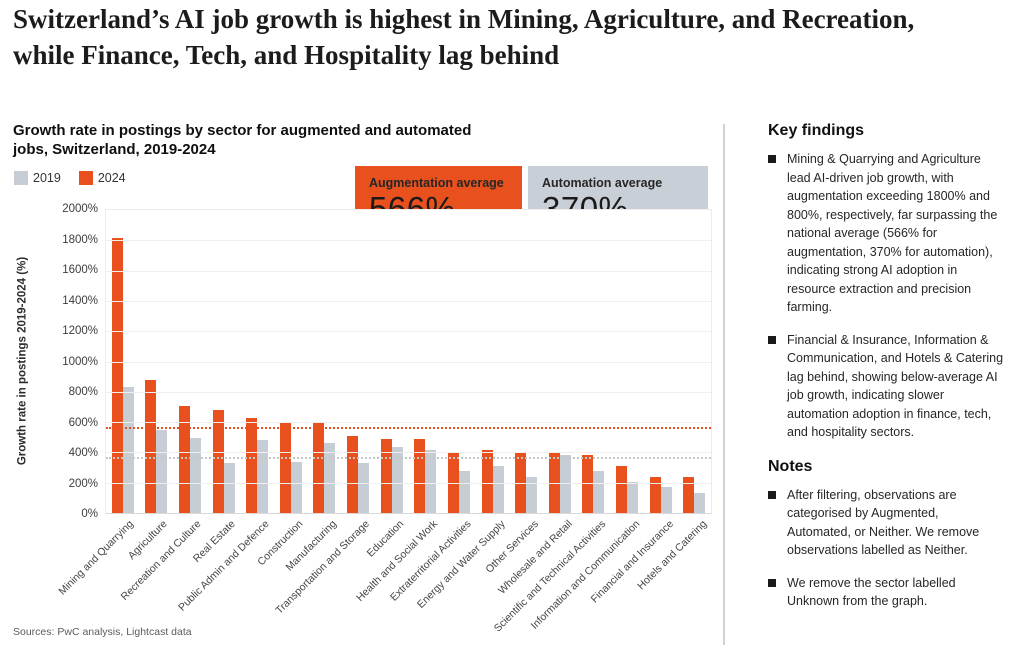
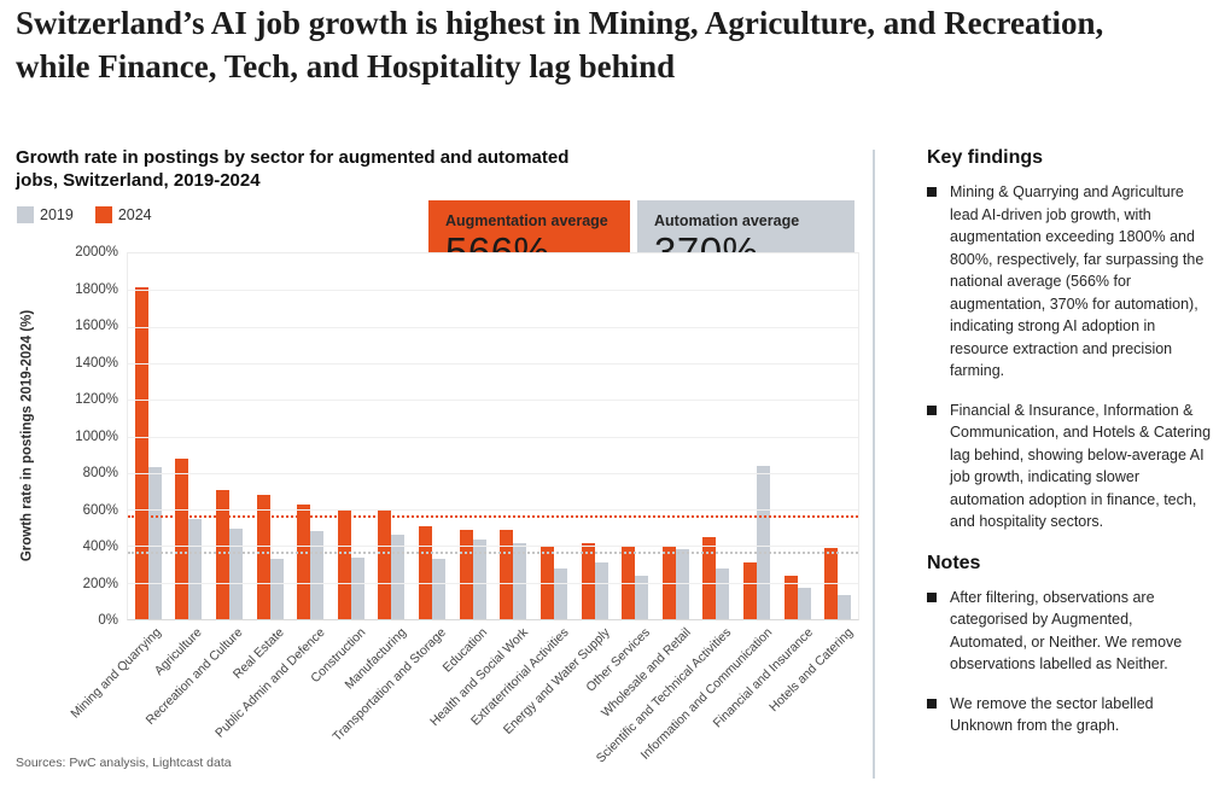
2024/Scientific and Technical Activities: 380% -> 450%
2019/Information and Communication: 200% -> 840%
2024/Hotels and Catering: 240% -> 390%
